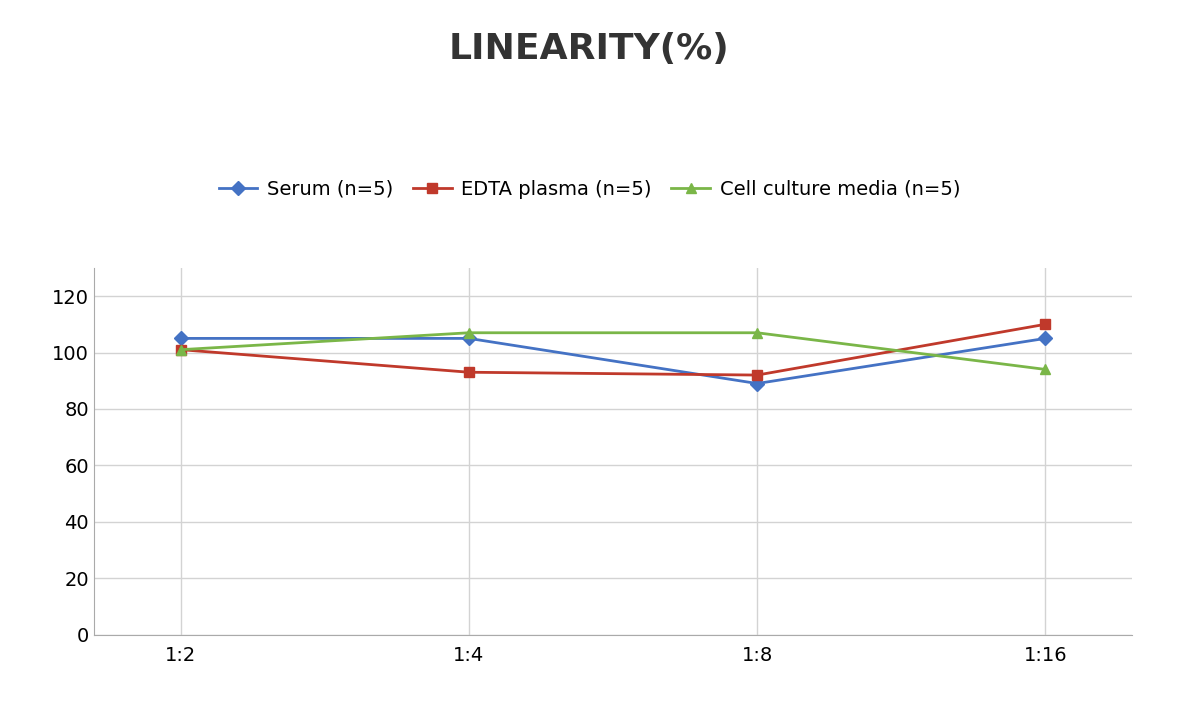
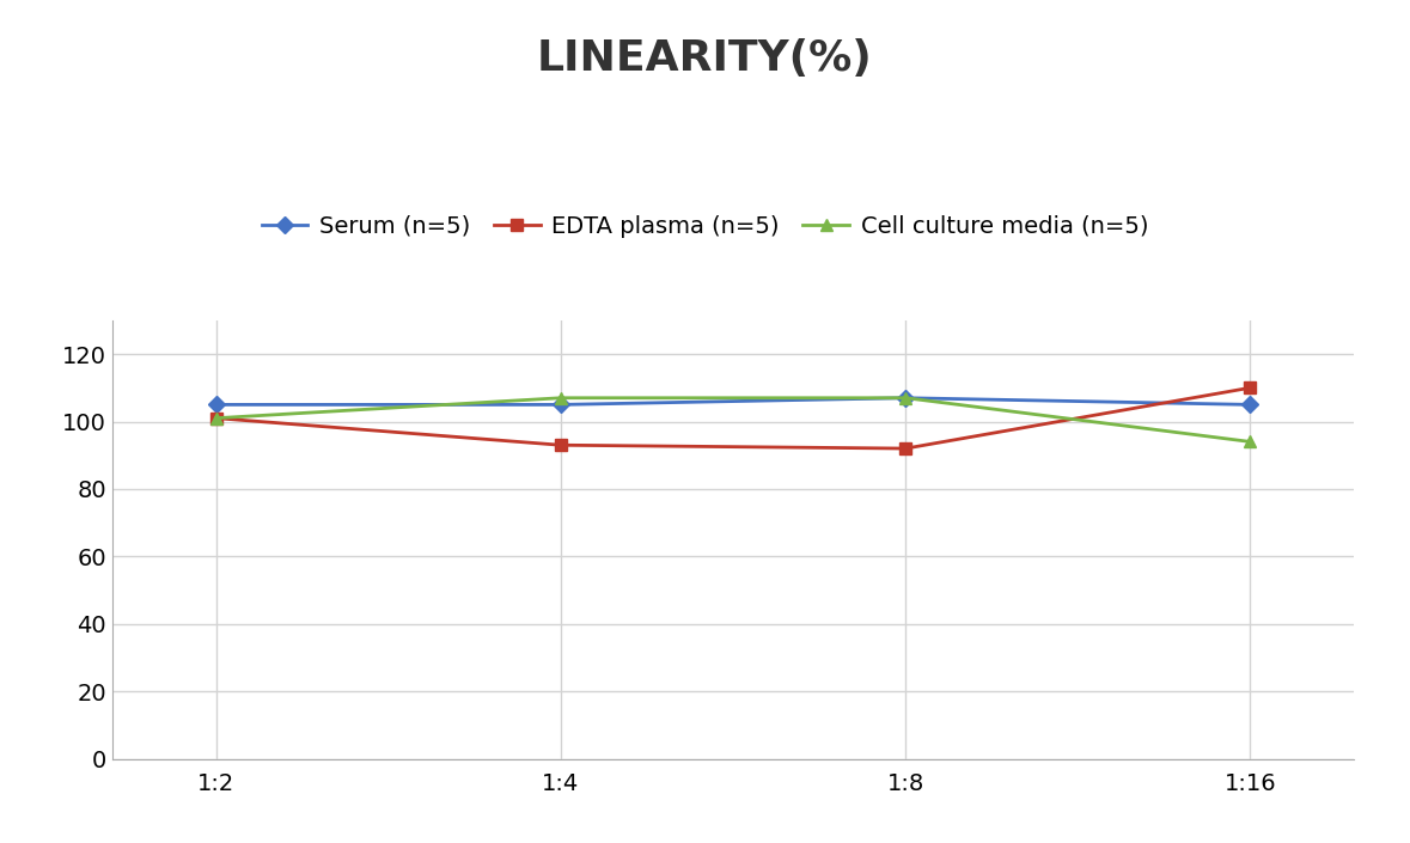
Serum (n=5)/1:8: 89 -> 107
